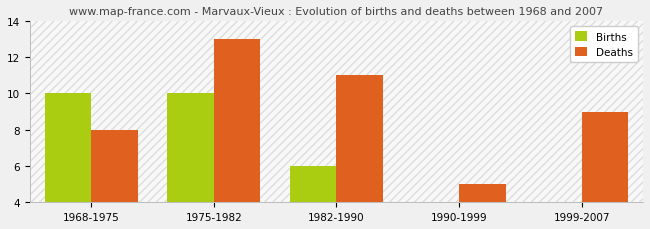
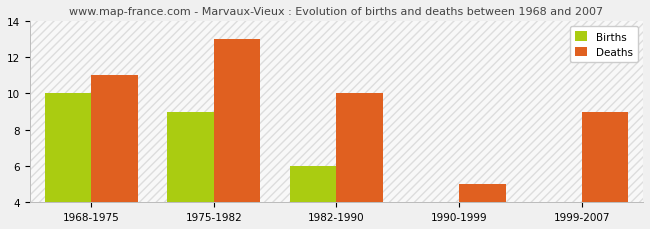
Deaths/1968-1975: 8 -> 11
Births/1975-1982: 10 -> 9
Deaths/1982-1990: 11 -> 10
